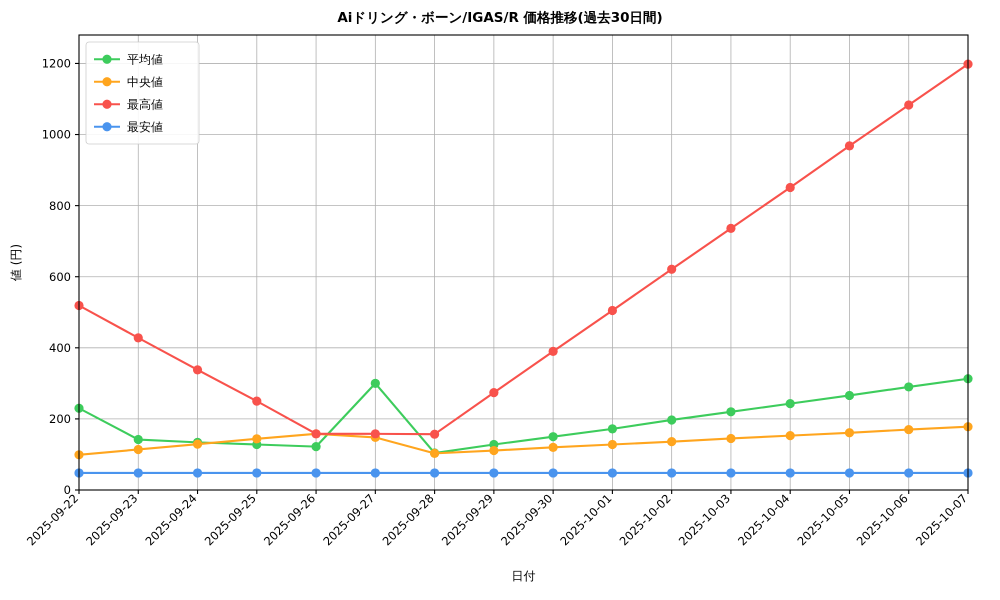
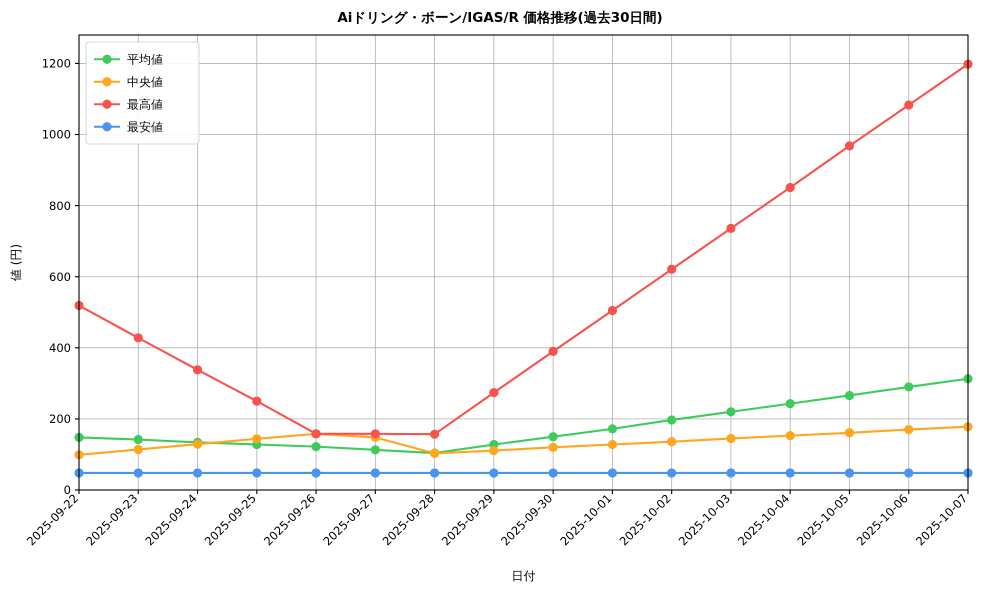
平均値/2025-09-22: 230 -> 150
平均値/2025-09-27: 300 -> 110
